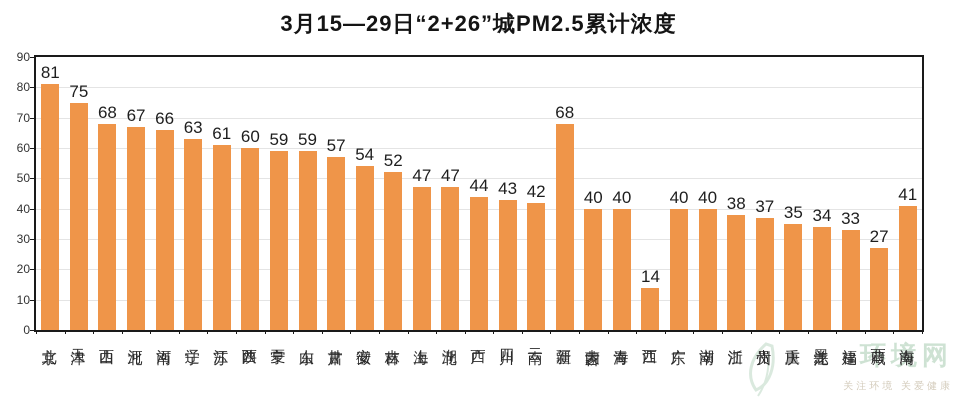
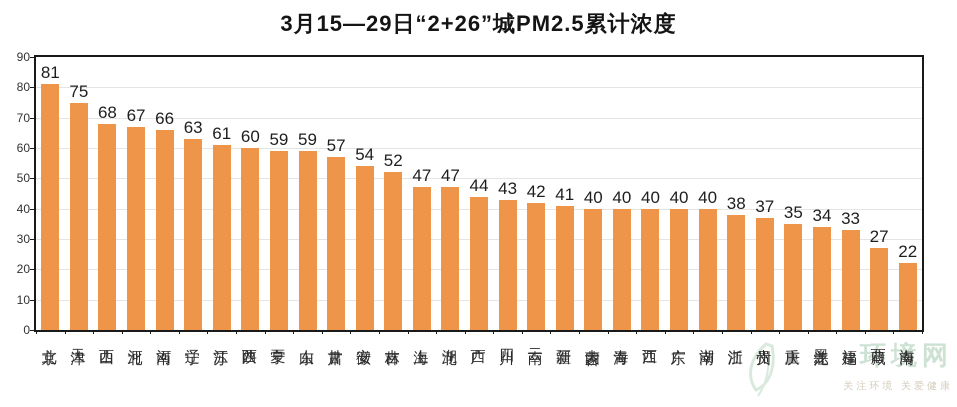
新疆: 68 -> 41
江西: 14 -> 40
海南: 41 -> 22
